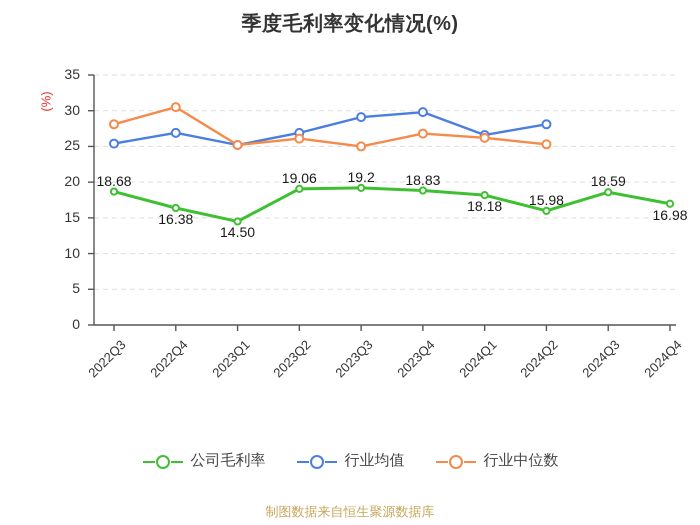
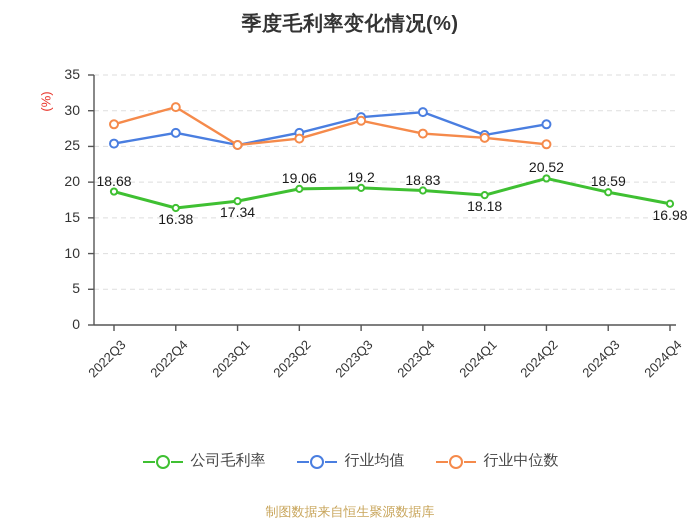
公司毛利率/2023Q1: 14.50 -> 17.34
行业中位数/2023Q3: 25 -> 29
公司毛利率/2024Q2: 15.98 -> 20.52
